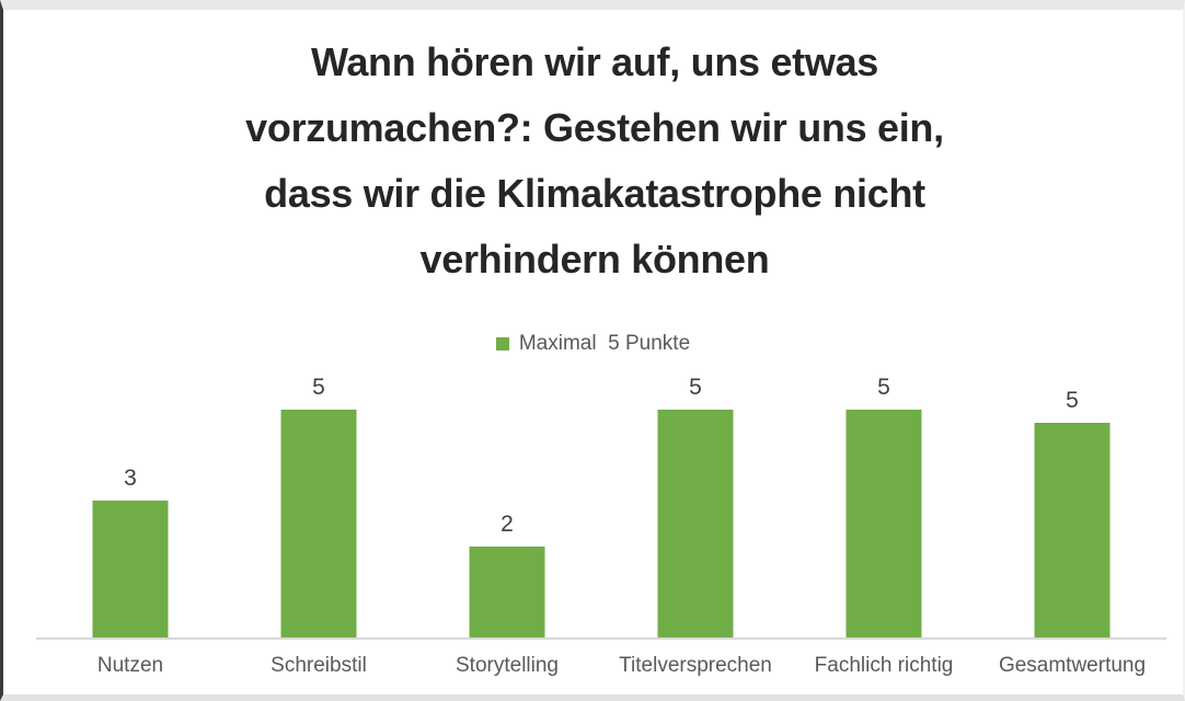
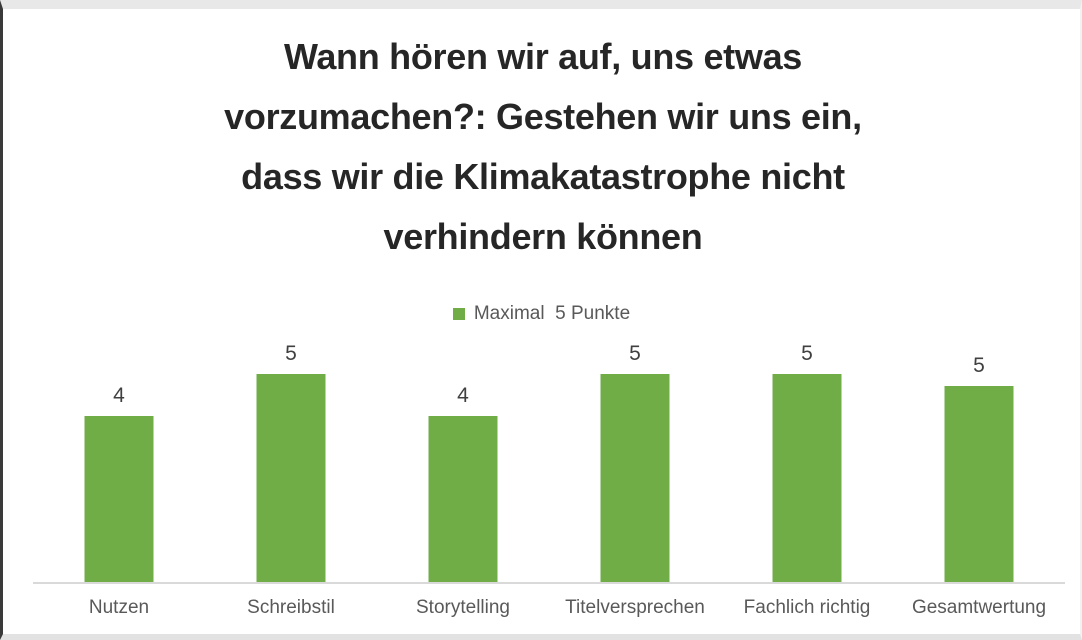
Nutzen: 3 -> 4
Storytelling: 2 -> 4
